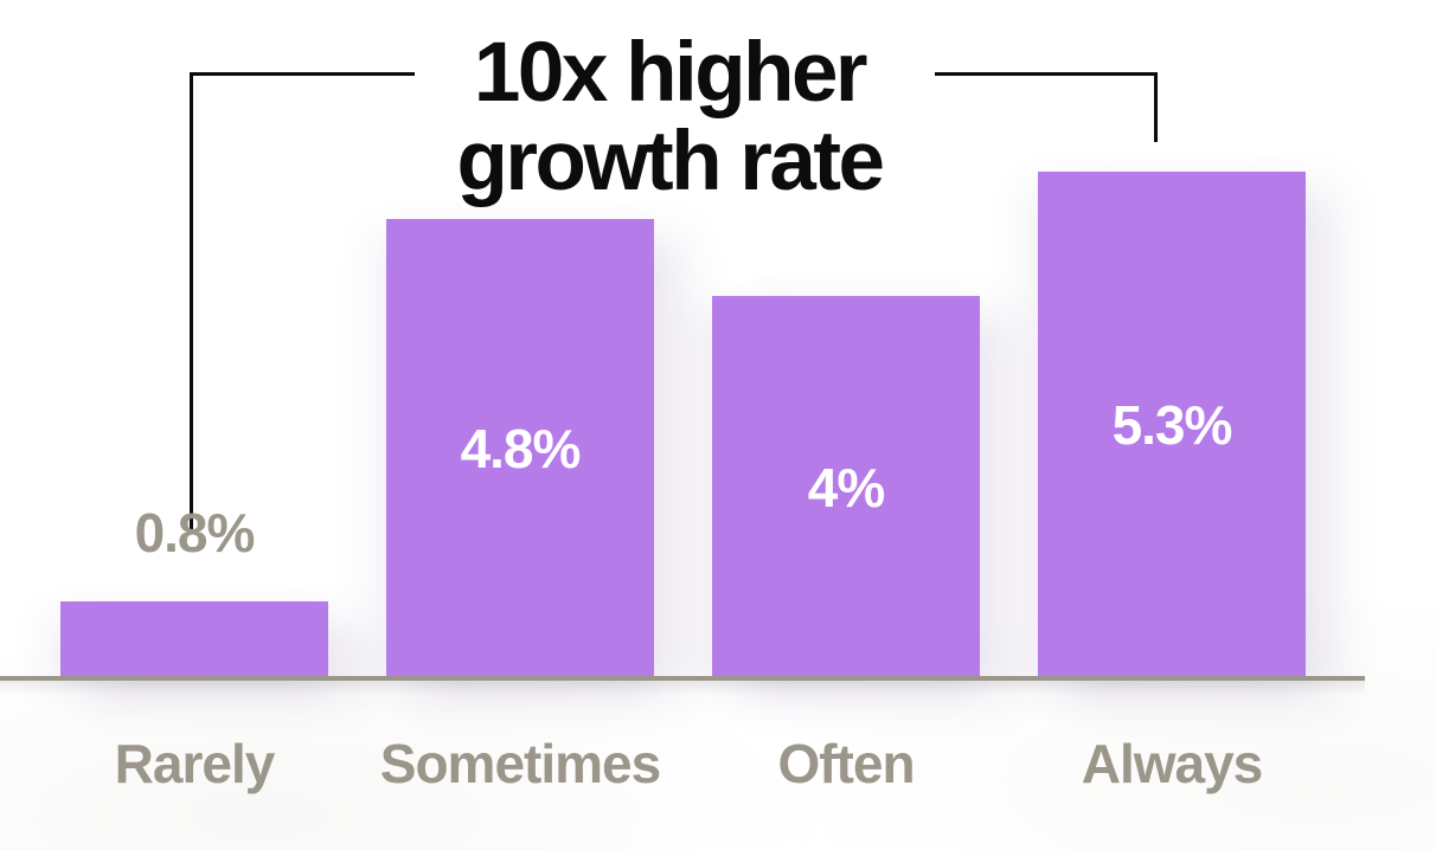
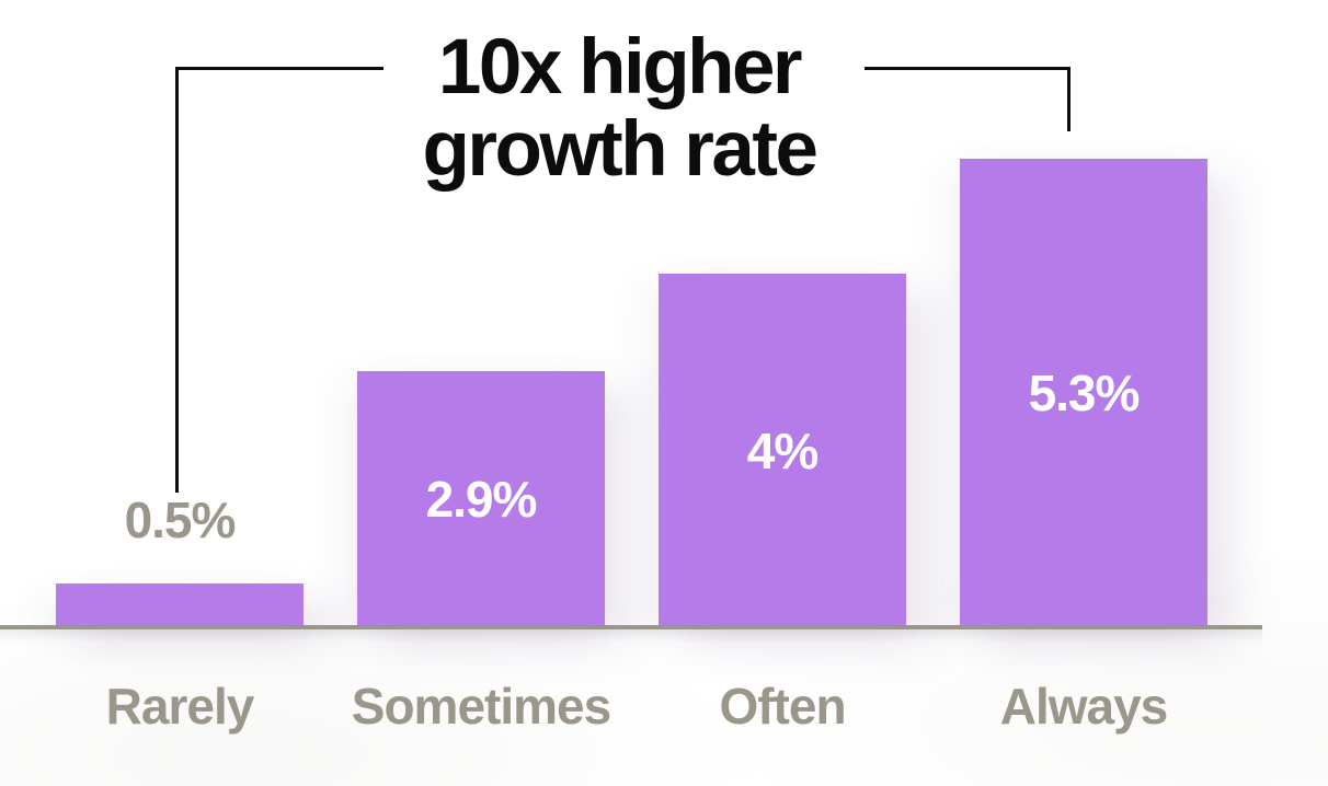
Rarely: 0.8% -> 0.5%
Sometimes: 4.8% -> 2.9%
